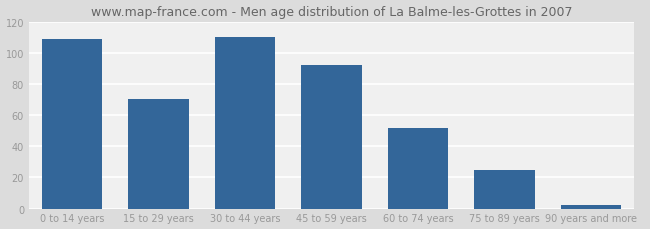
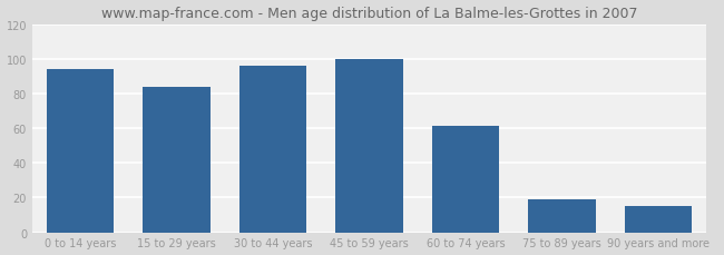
0 to 14 years: 109 -> 94
15 to 29 years: 70 -> 84
30 to 44 years: 110 -> 96
45 to 59 years: 92 -> 100
60 to 74 years: 52 -> 61
75 to 89 years: 25 -> 19
90 years and more: 2 -> 15
